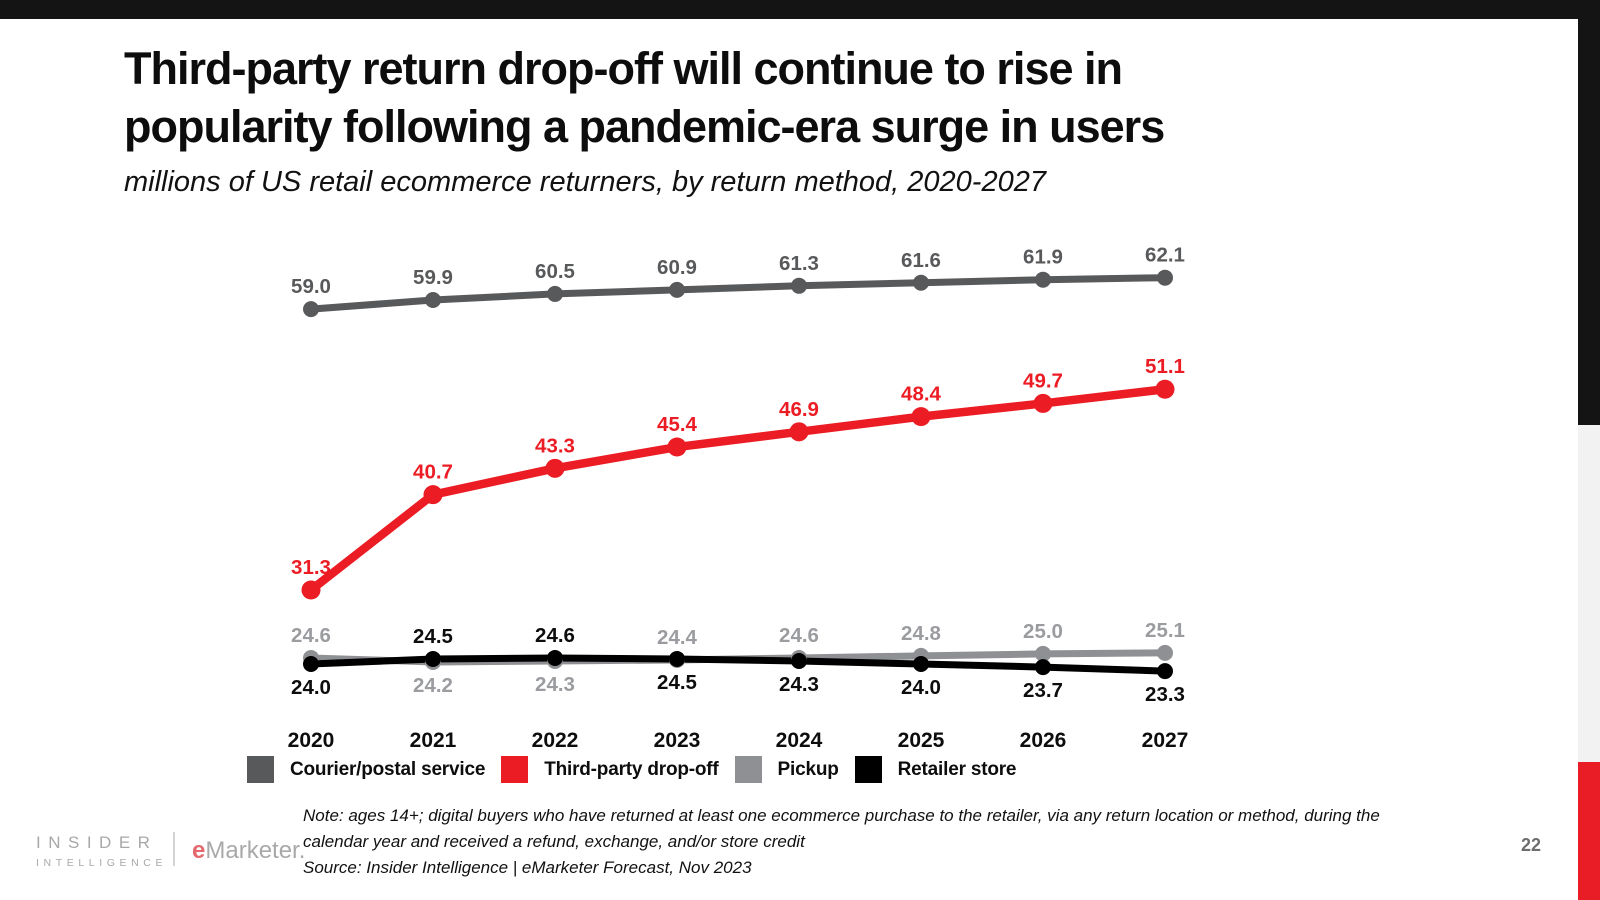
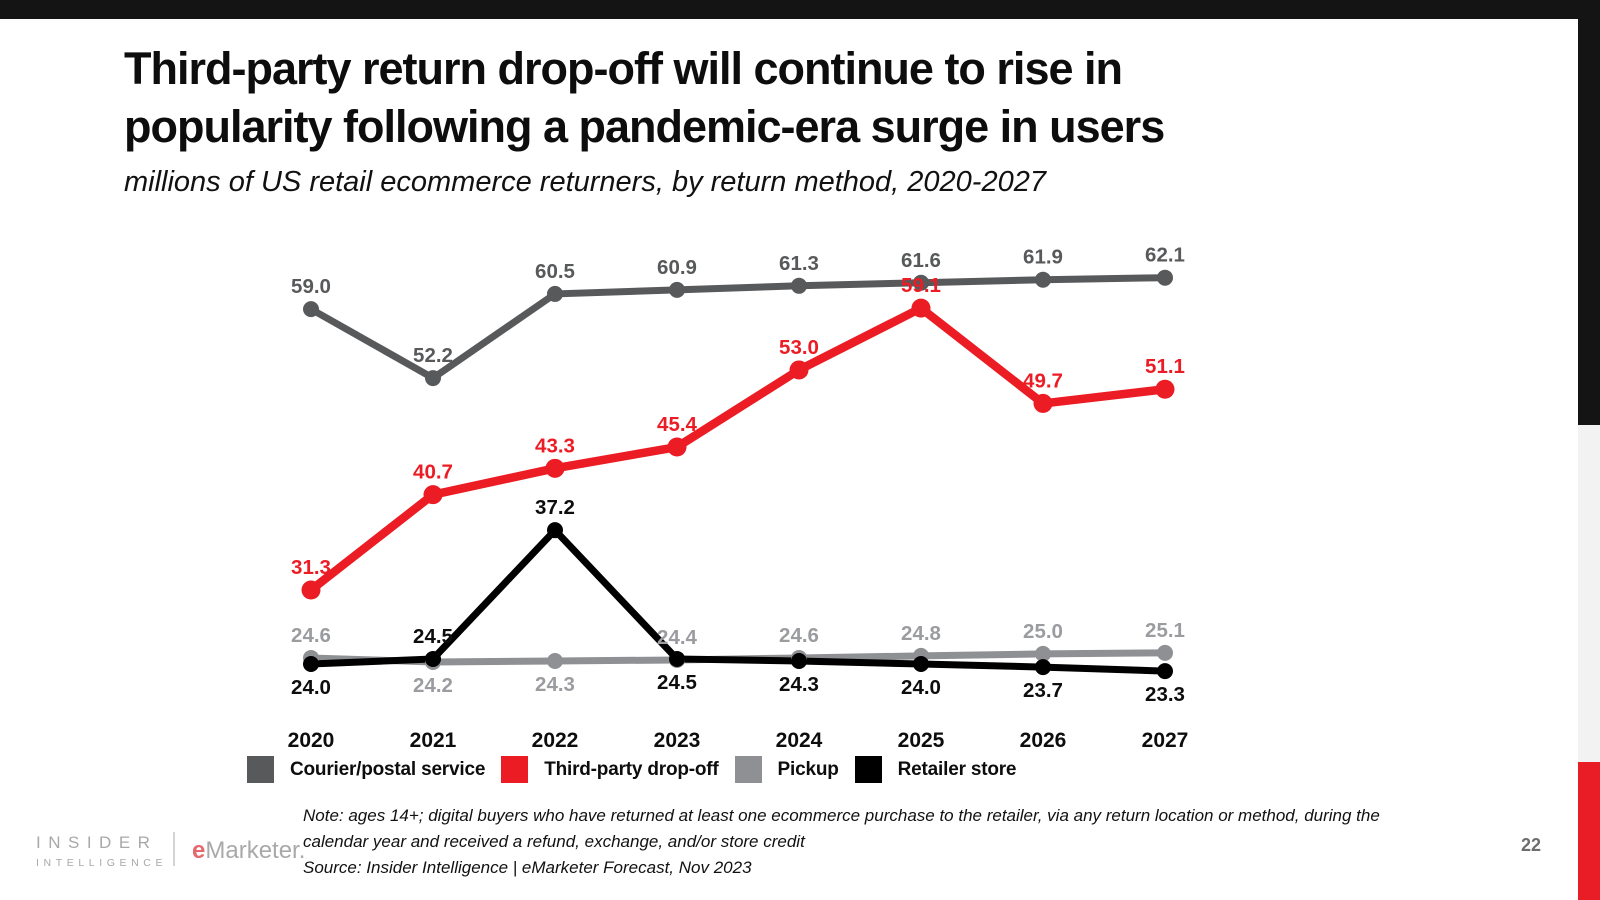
Courier/postal service/2021: 59.9 -> 52.2
Retailer store/2022: 24.6 -> 37.2
Third-party drop-off/2024: 46.9 -> 53.0
Third-party drop-off/2025: 48.4 -> 59.1
